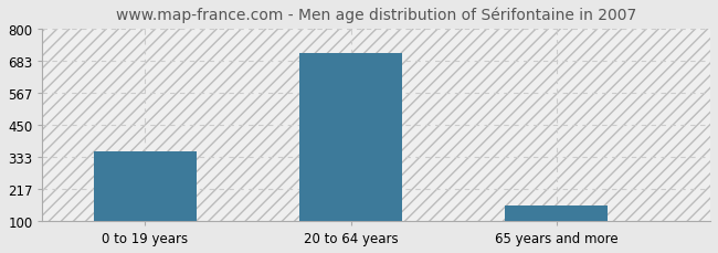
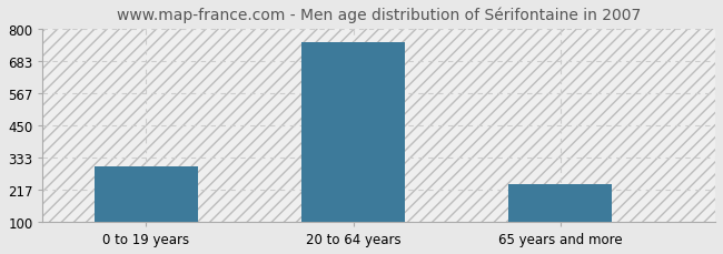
0 to 19 years: 355 -> 300
20 to 64 years: 710 -> 750
65 years and more: 155 -> 235
